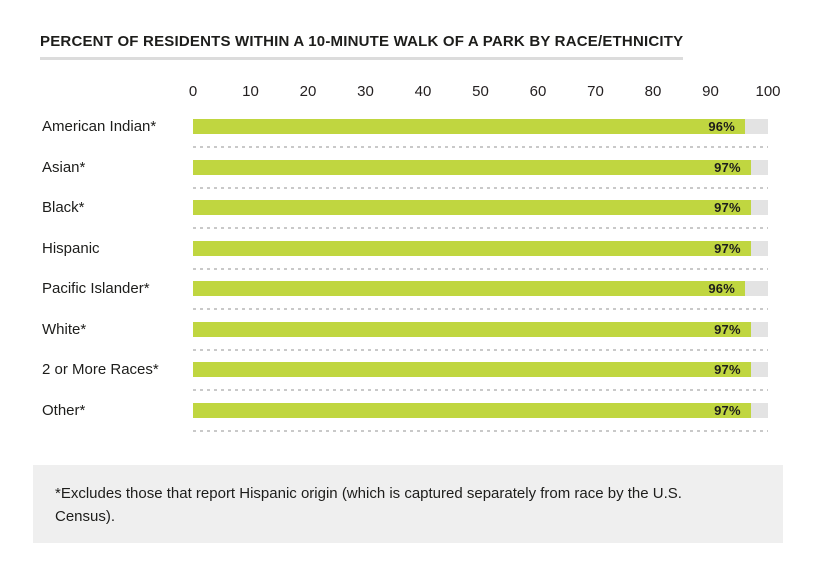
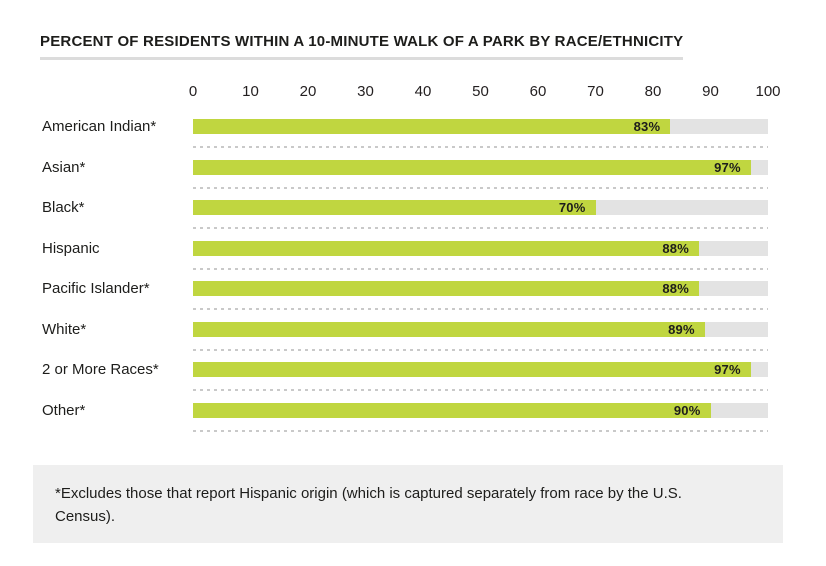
American Indian*: 96% -> 83%
Black*: 97% -> 70%
Hispanic: 97% -> 88%
Pacific Islander*: 96% -> 88%
White*: 97% -> 89%
Other*: 97% -> 90%
